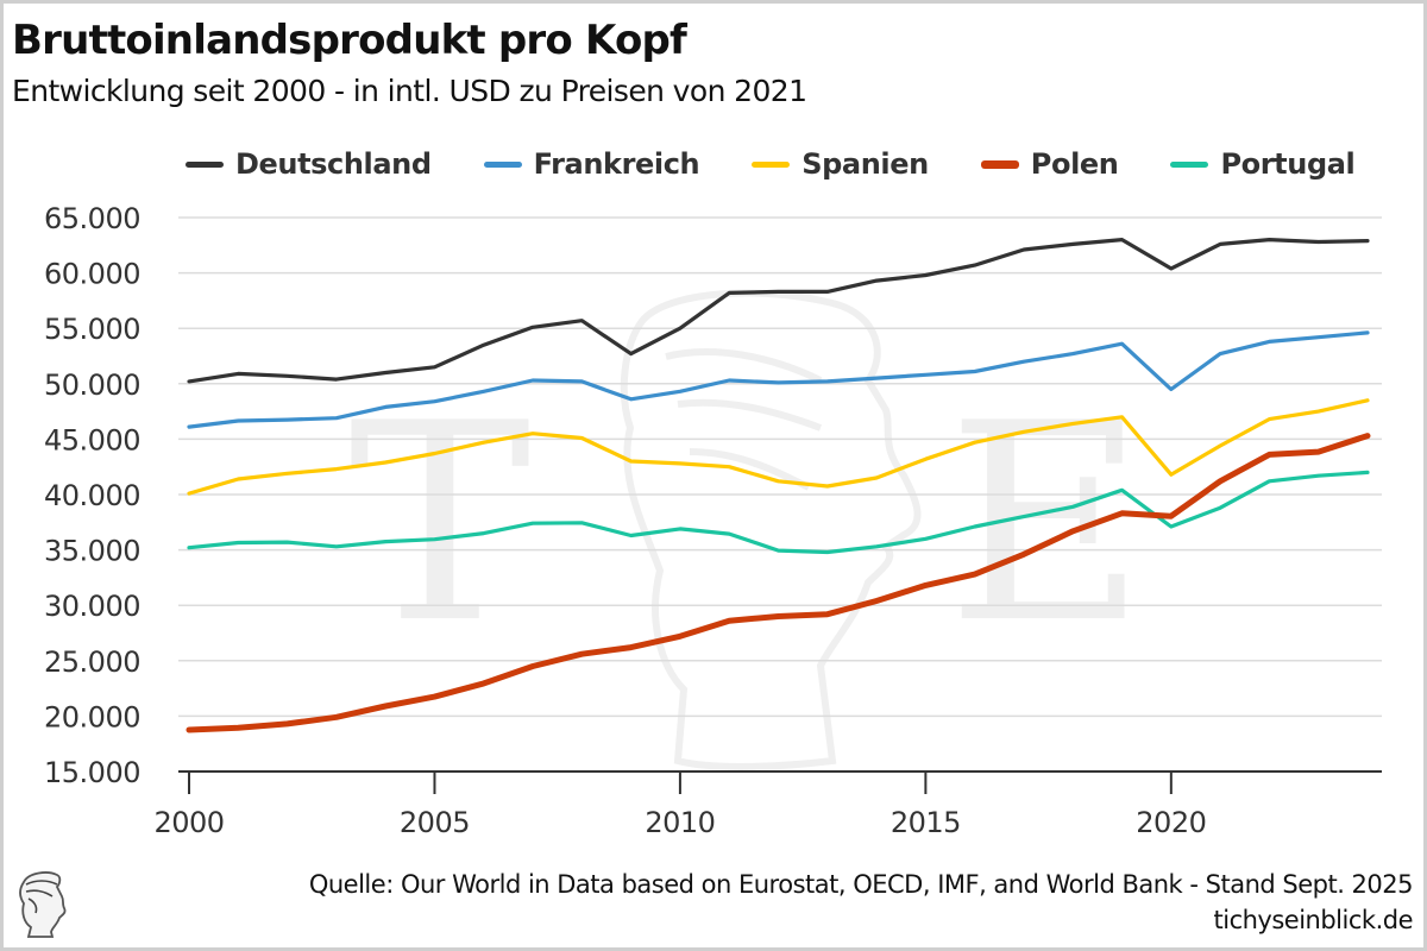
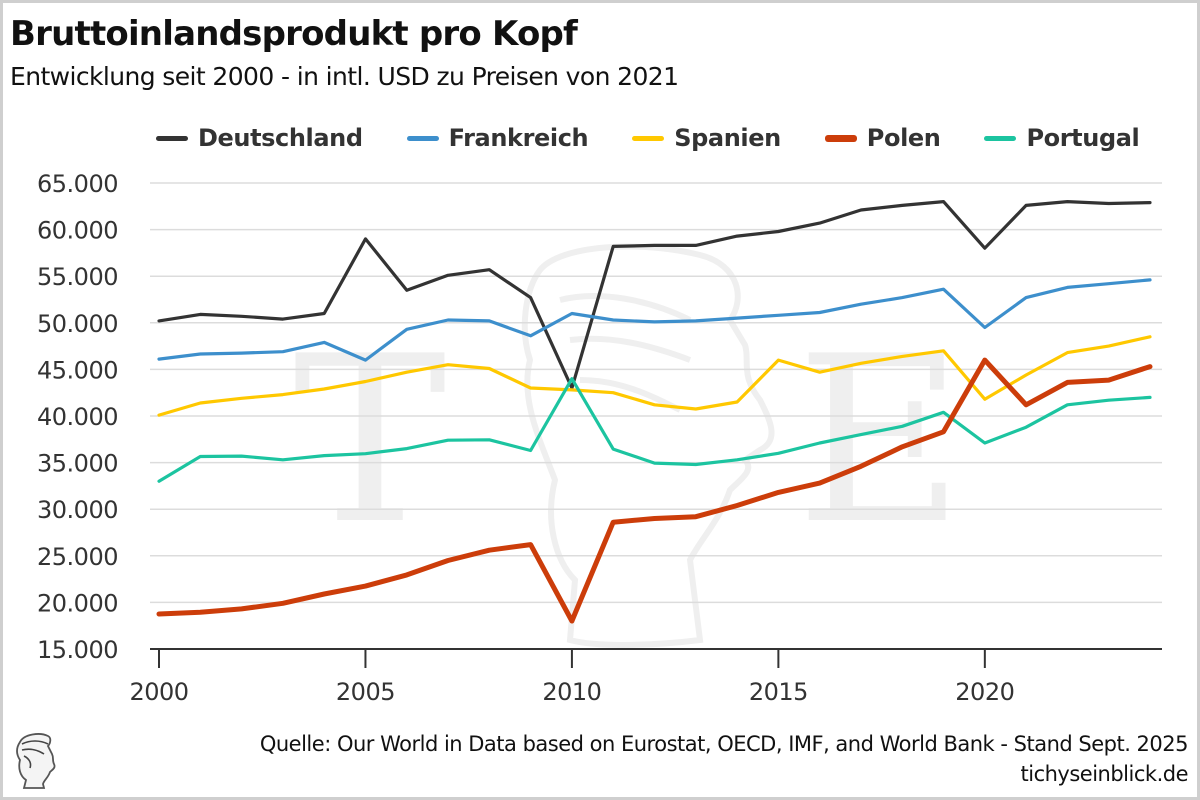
Portugal/2000: 35000 -> 33000
Deutschland/2005: 52000 -> 59000
Frankreich/2005: 48000 -> 46000
Deutschland/2010: 55000 -> 43000
Frankreich/2010: 49000 -> 51000
Polen/2010: 27000 -> 18000
Portugal/2010: 37000 -> 44000
Spanien/2015: 43000 -> 46000
Deutschland/2020: 60000 -> 58000
Polen/2020: 38000 -> 46000
